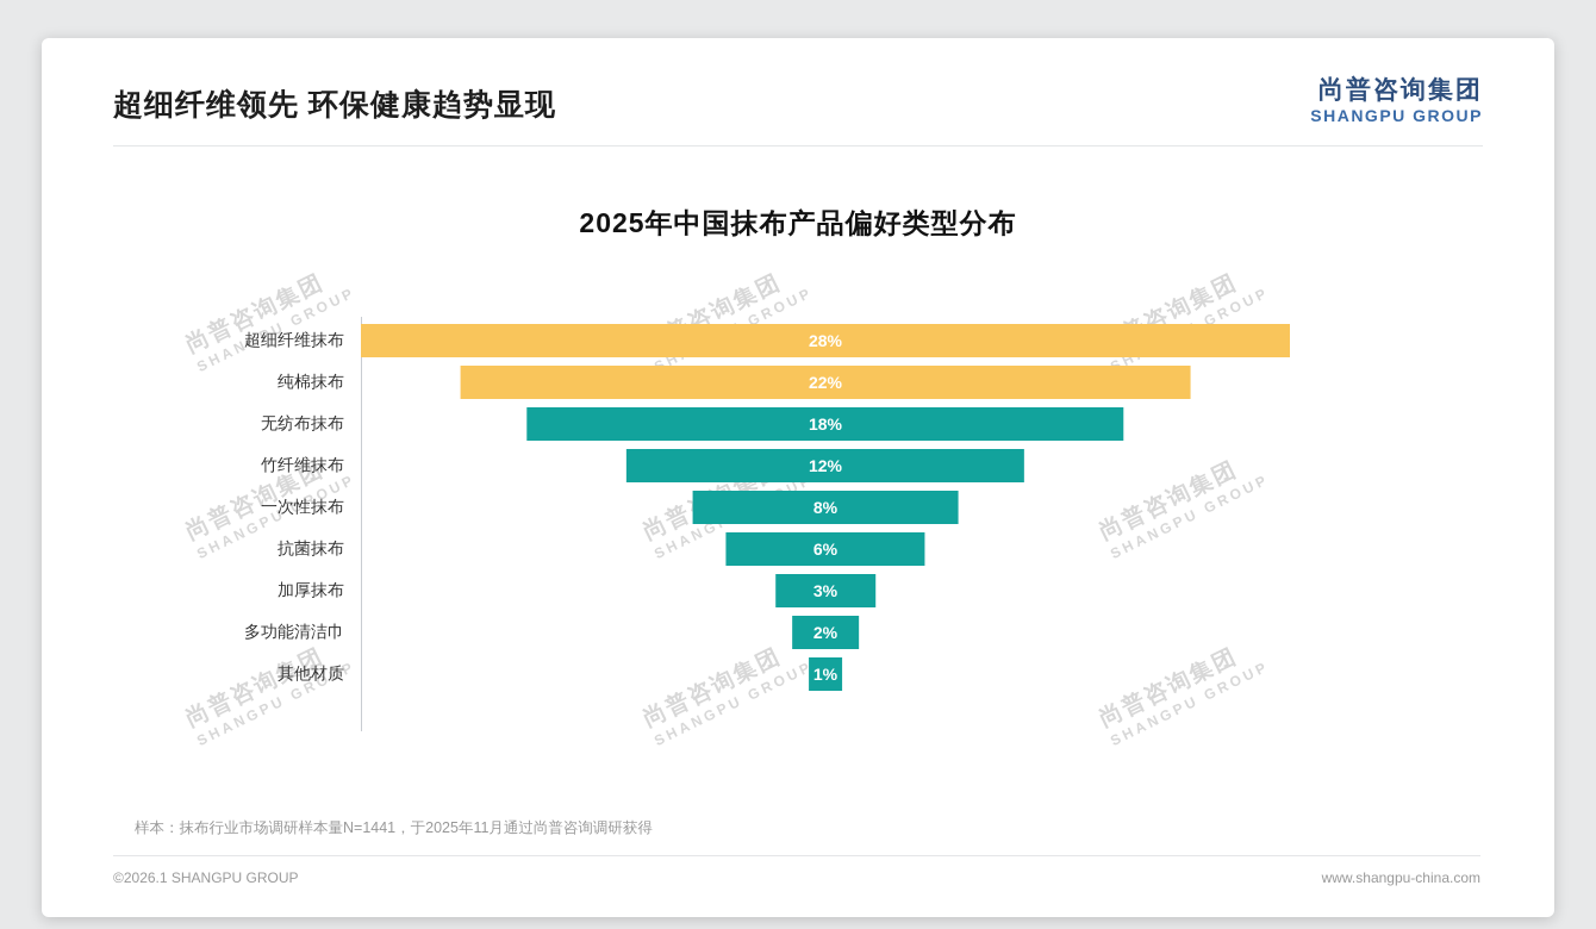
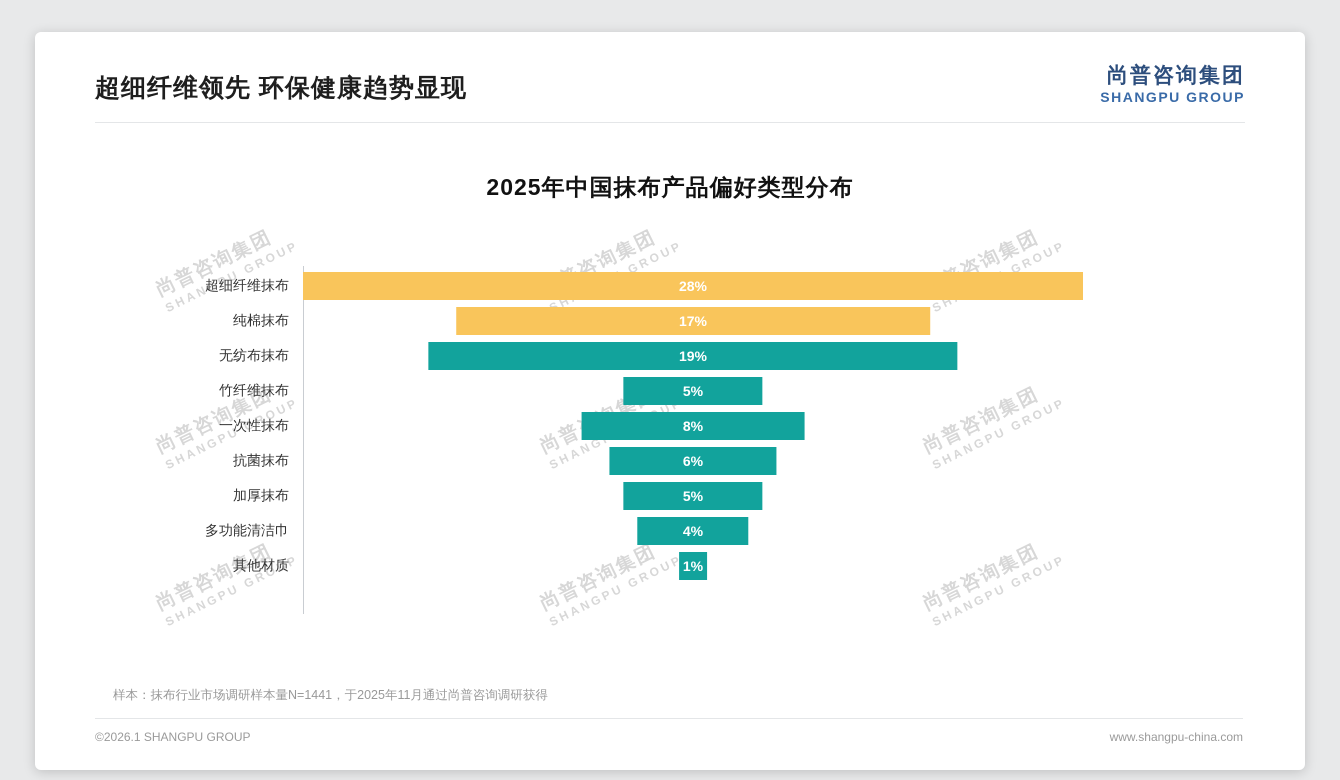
纯棉抹布: 22% -> 17%
无纺布抹布: 18% -> 19%
竹纤维抹布: 12% -> 5%
加厚抹布: 3% -> 5%
多功能清洁巾: 2% -> 4%
